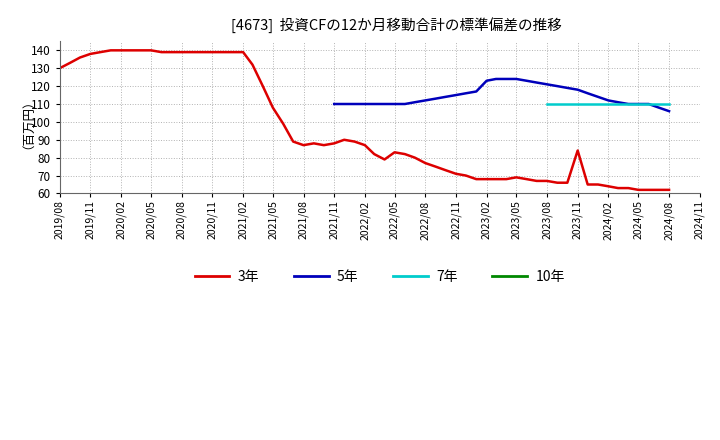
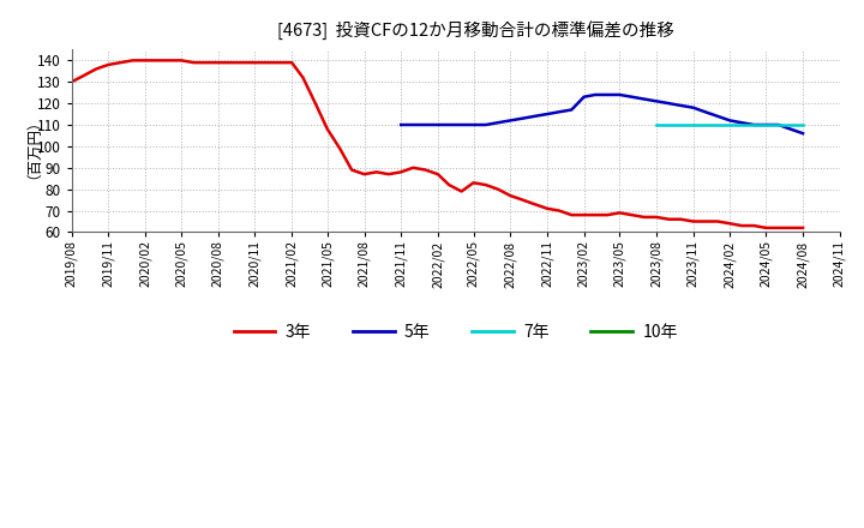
3年/2023/11: 84 -> 65
